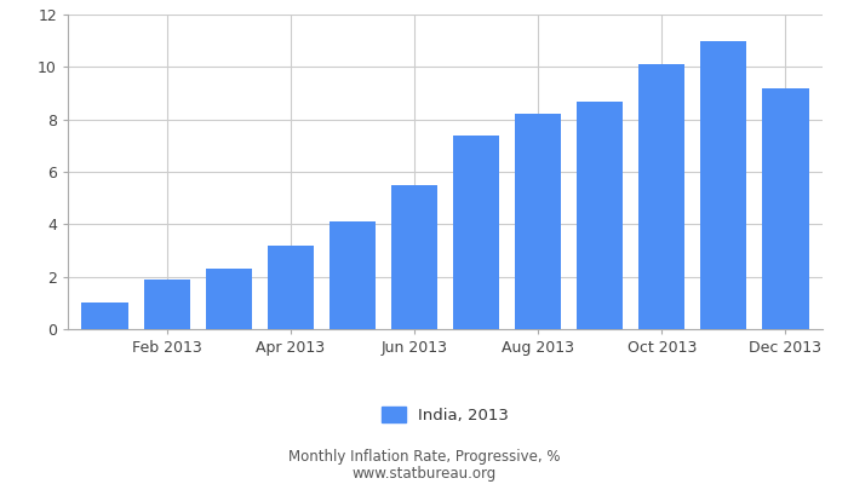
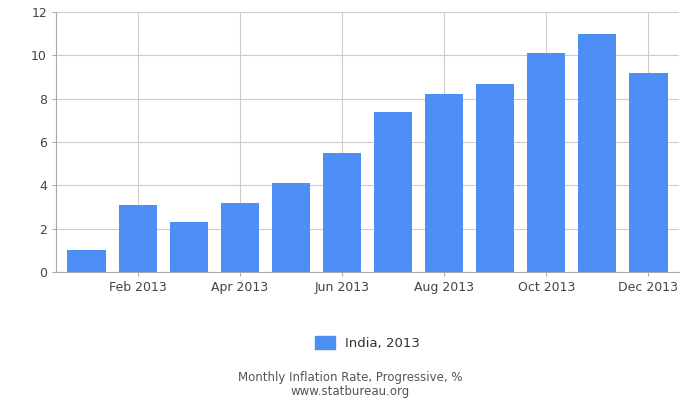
Feb 2013: 1.9 -> 3.1
